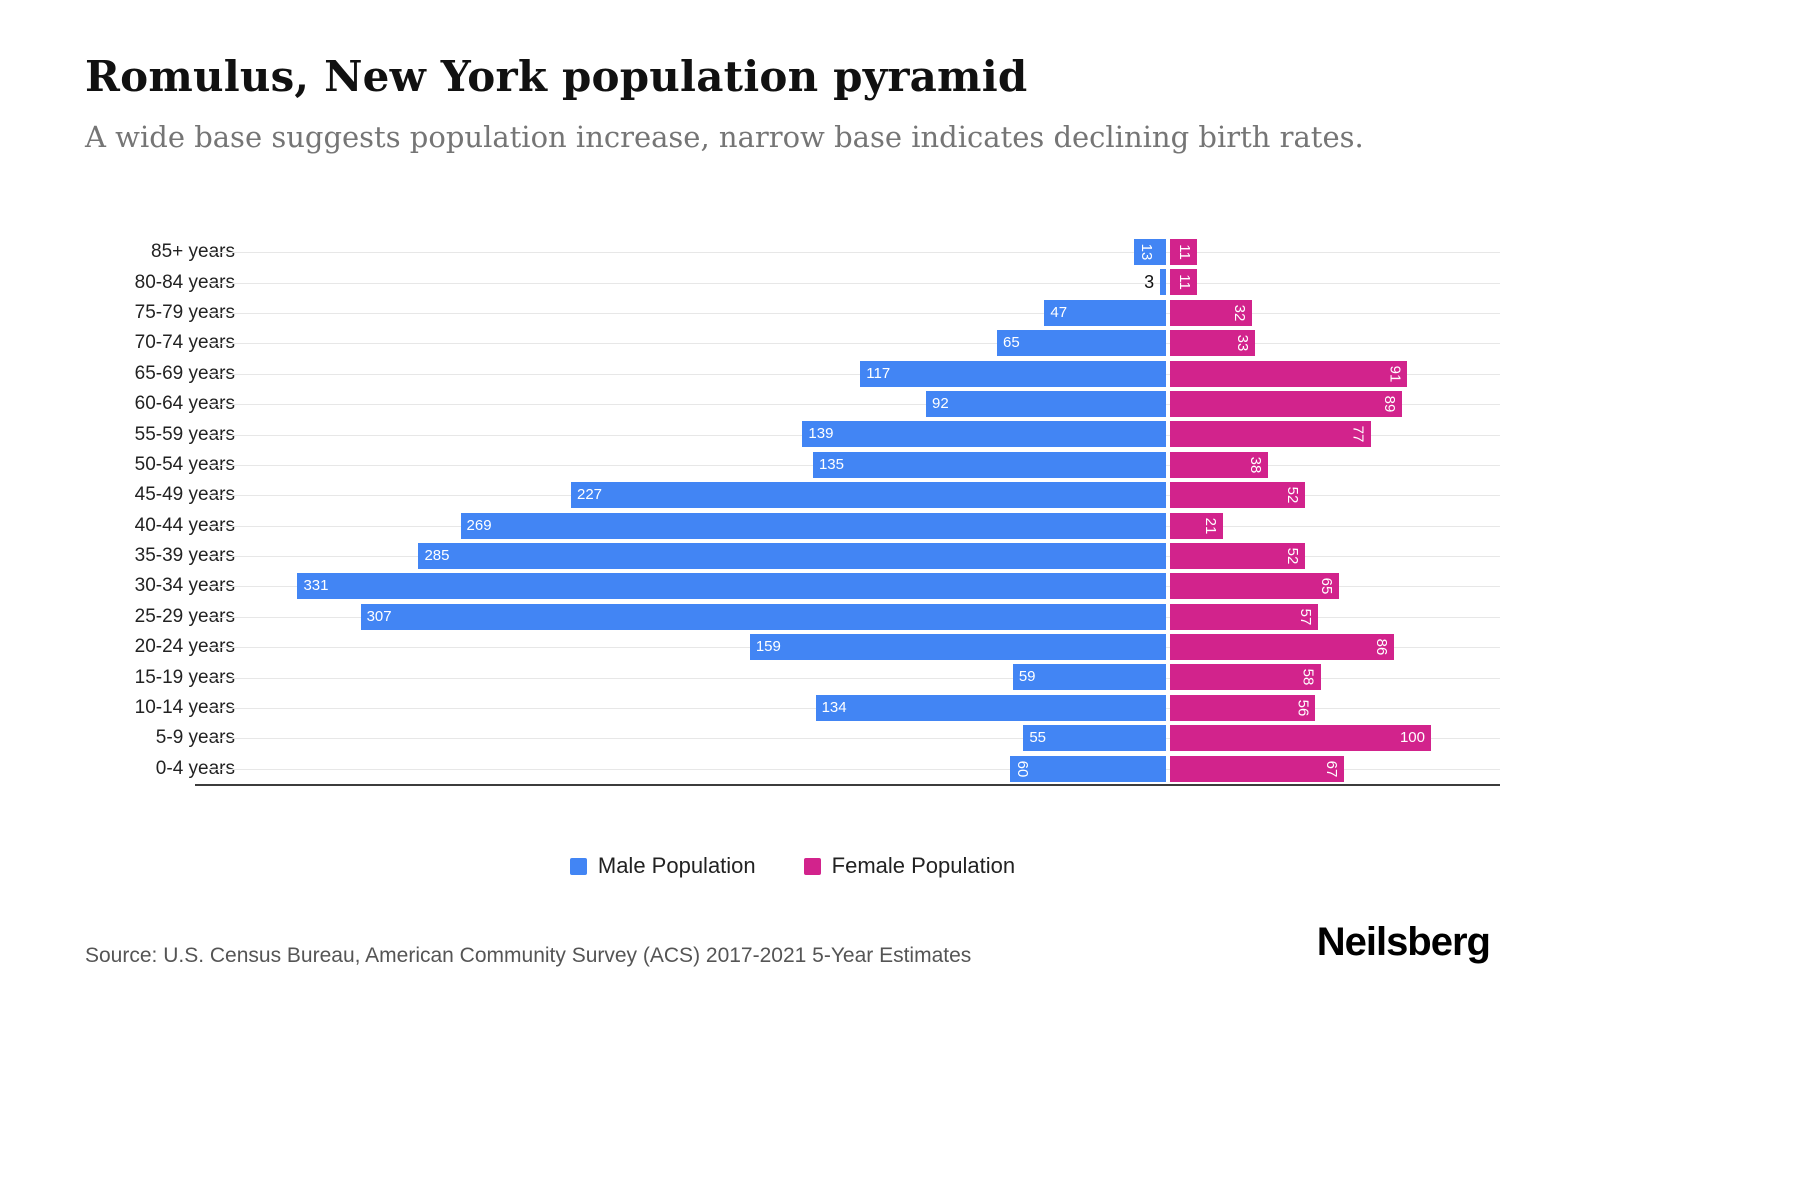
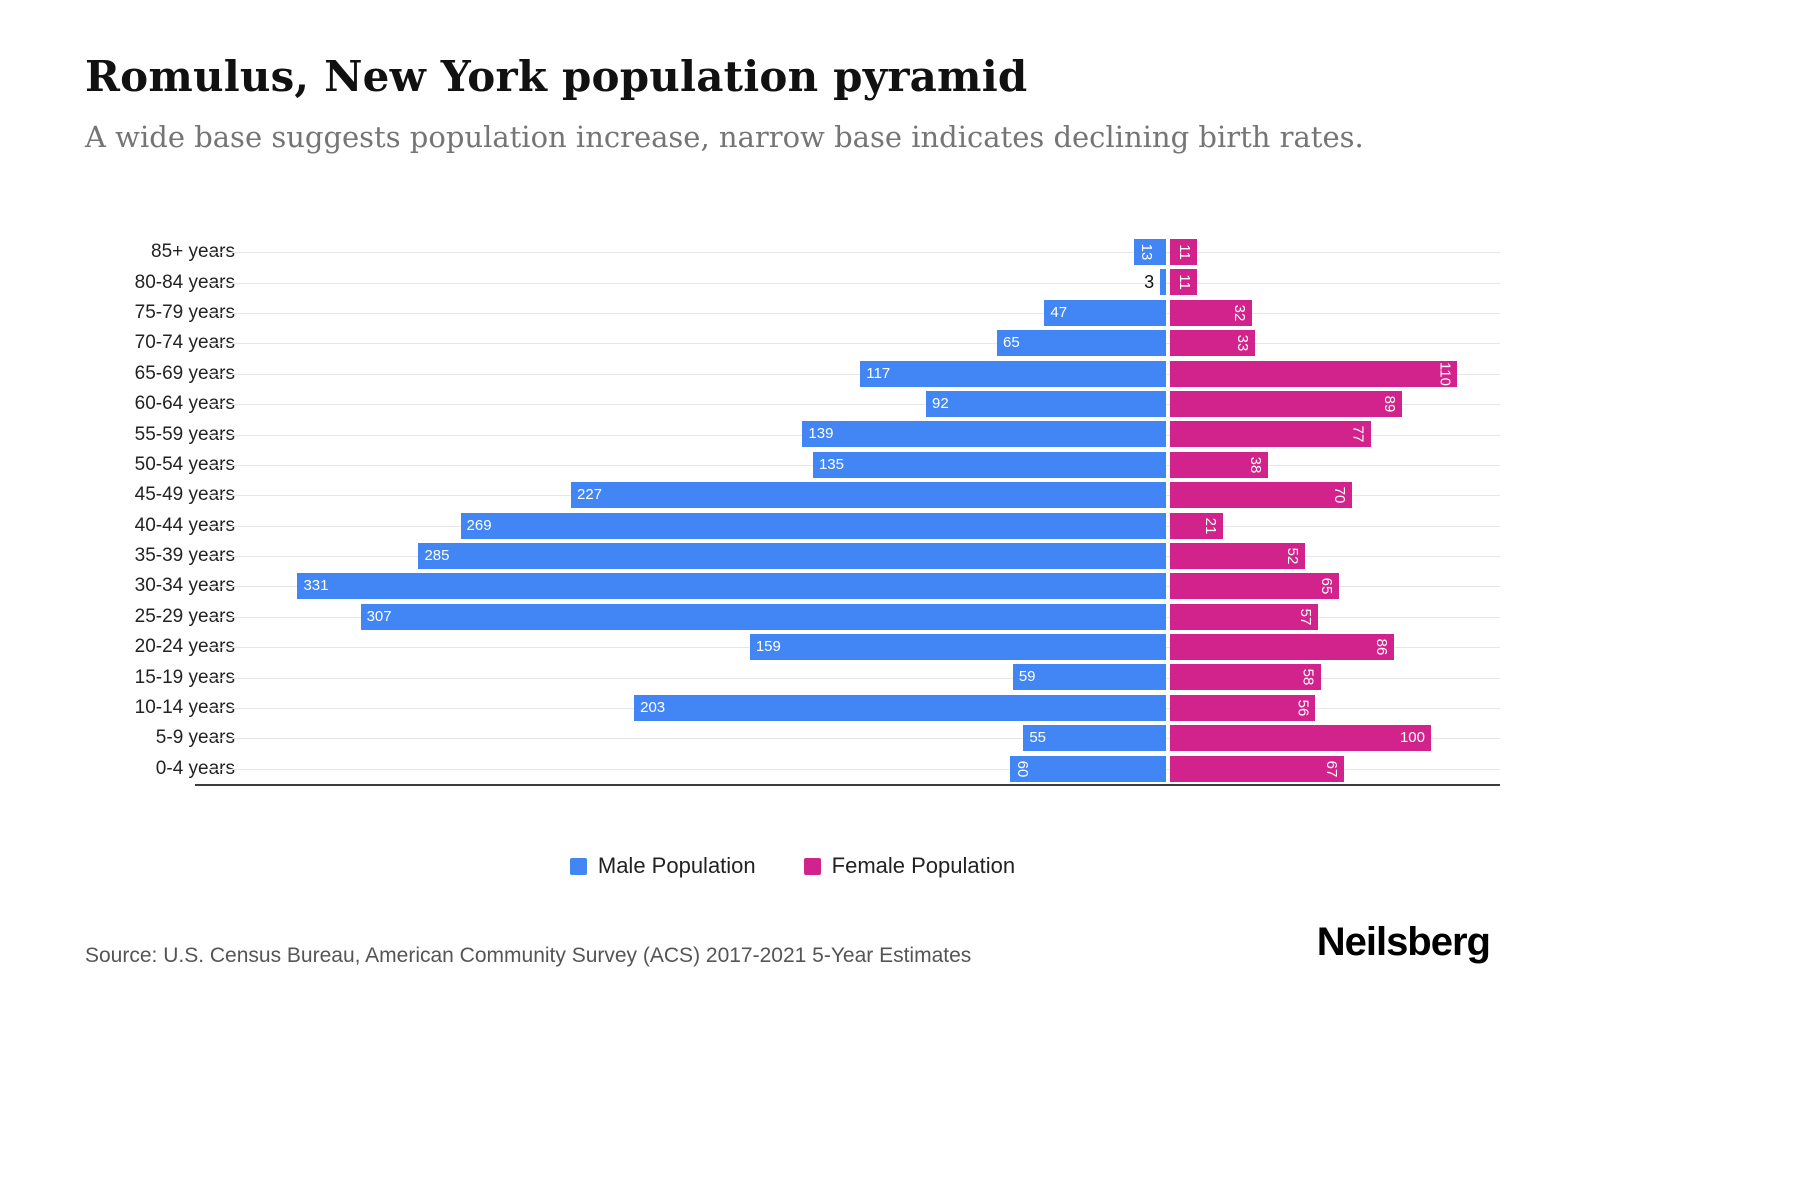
Female Population/65-69 years: 91 -> 110
Female Population/45-49 years: 52 -> 70
Male Population/10-14 years: 134 -> 203
